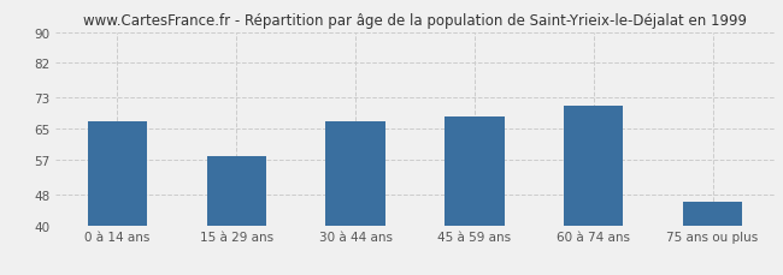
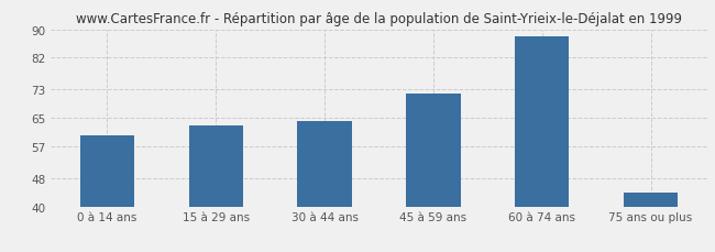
0 à 14 ans: 67 -> 60
15 à 29 ans: 58 -> 63
30 à 44 ans: 67 -> 64
45 à 59 ans: 68 -> 72
60 à 74 ans: 71 -> 88
75 ans ou plus: 46 -> 44
